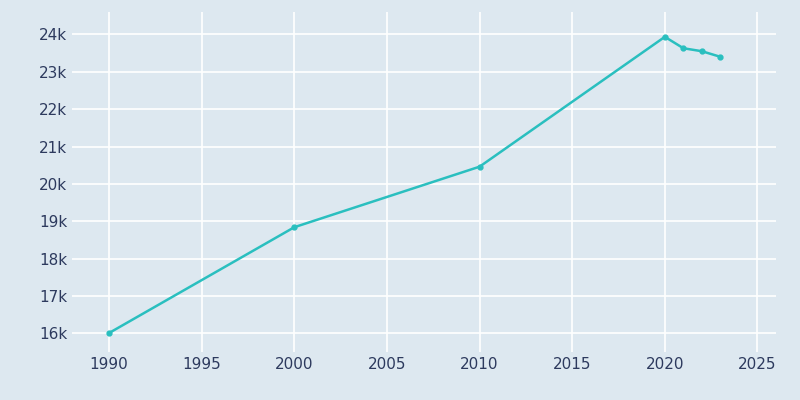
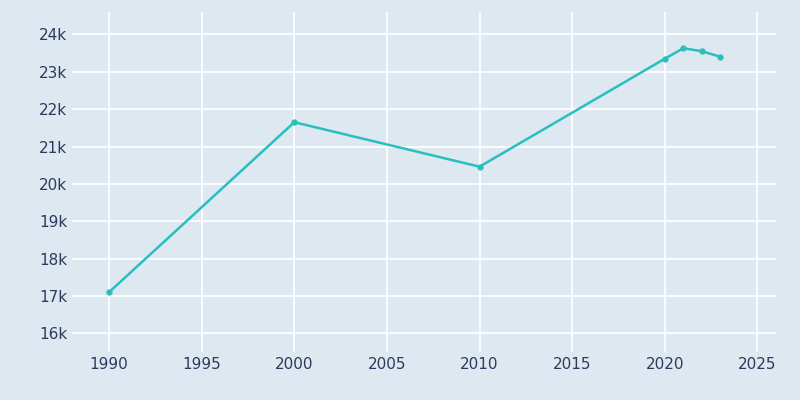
1990: 16.01k -> 17.10k
2000: 18.84k -> 21.65k
2020: 23.94k -> 23.35k
